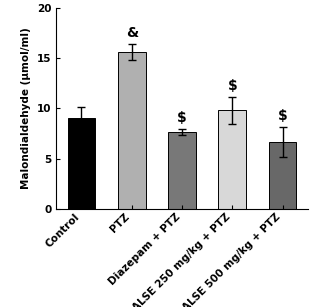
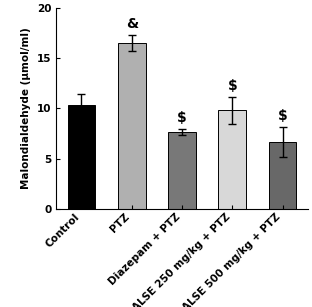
Control: 9.0 -> 10.3
PTZ: 15.6 -> 16.5
